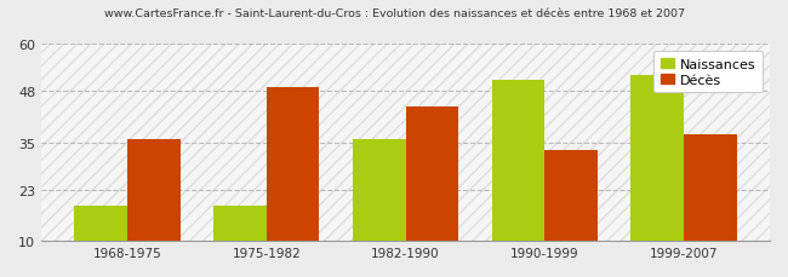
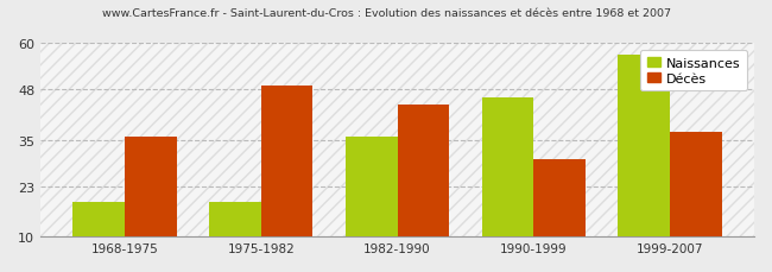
Naissances/1990-1999: 51 -> 46
Décès/1990-1999: 33 -> 30
Naissances/1999-2007: 52 -> 57
